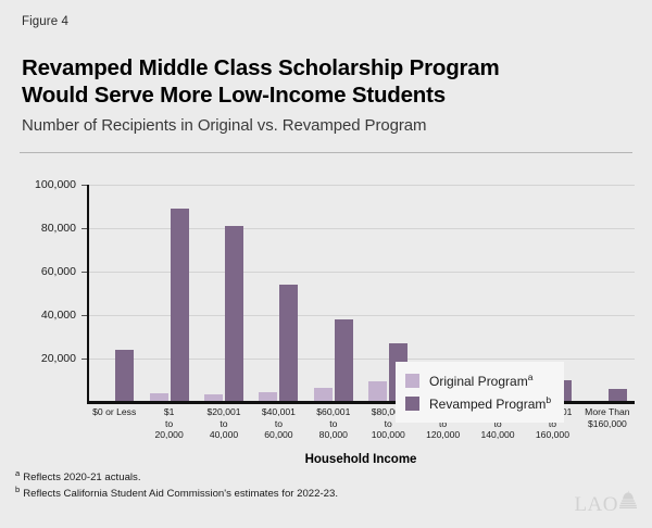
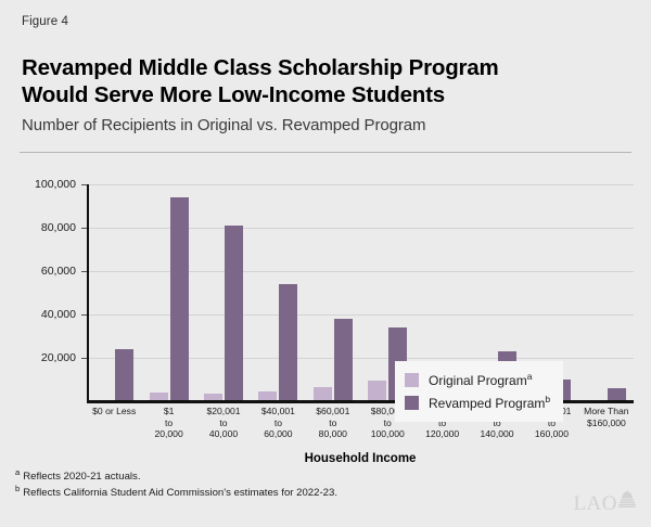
Revamped Program/$1 to 20,000: 89000 -> 94000
Revamped Program/$80,001 to 100,000: 27000 -> 34000
Revamped Program/$120,001 to 140,000: 14000 -> 23000
